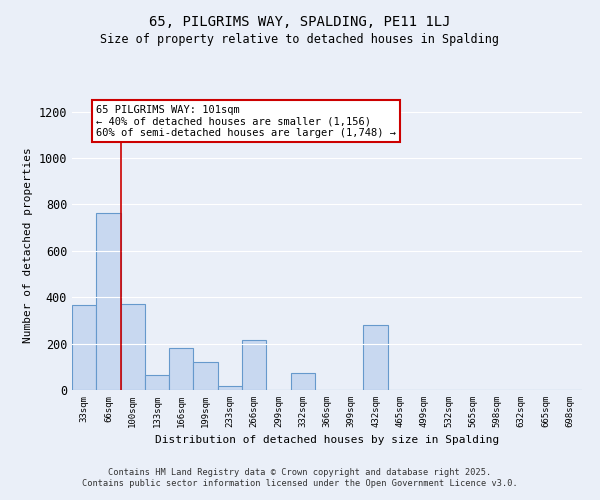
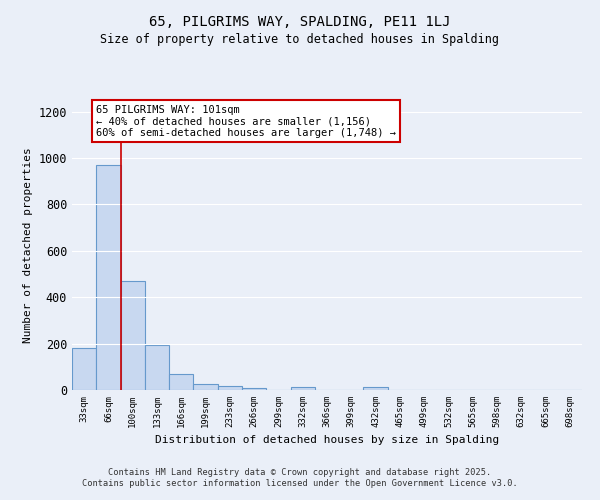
33sqm: 365 -> 180
66sqm: 765 -> 970
100sqm: 370 -> 470
133sqm: 65 -> 193
166sqm: 180 -> 70
199sqm: 120 -> 25
266sqm: 215 -> 10
332sqm: 75 -> 12
432sqm: 280 -> 15
